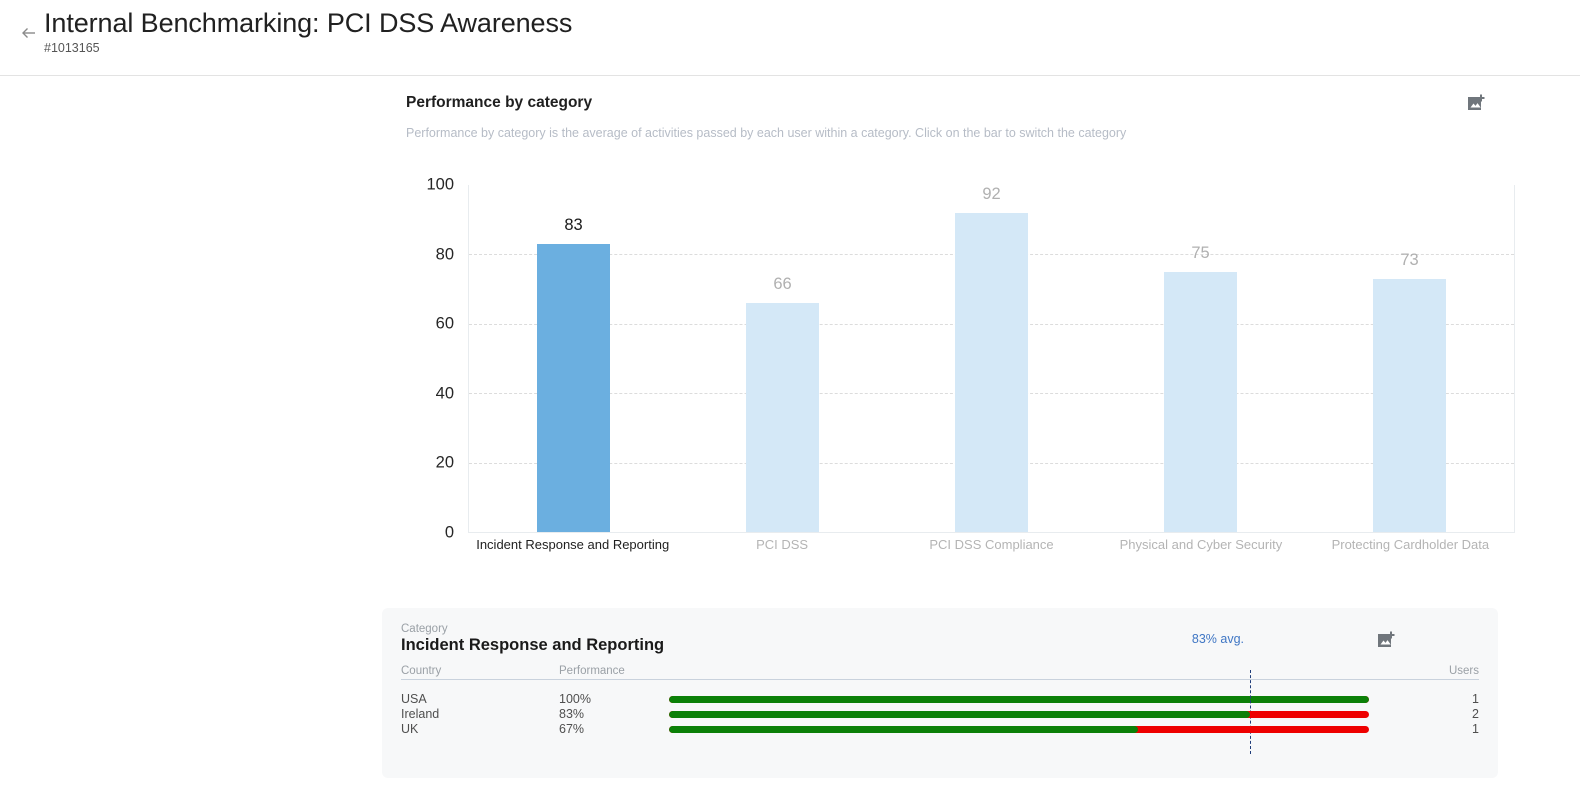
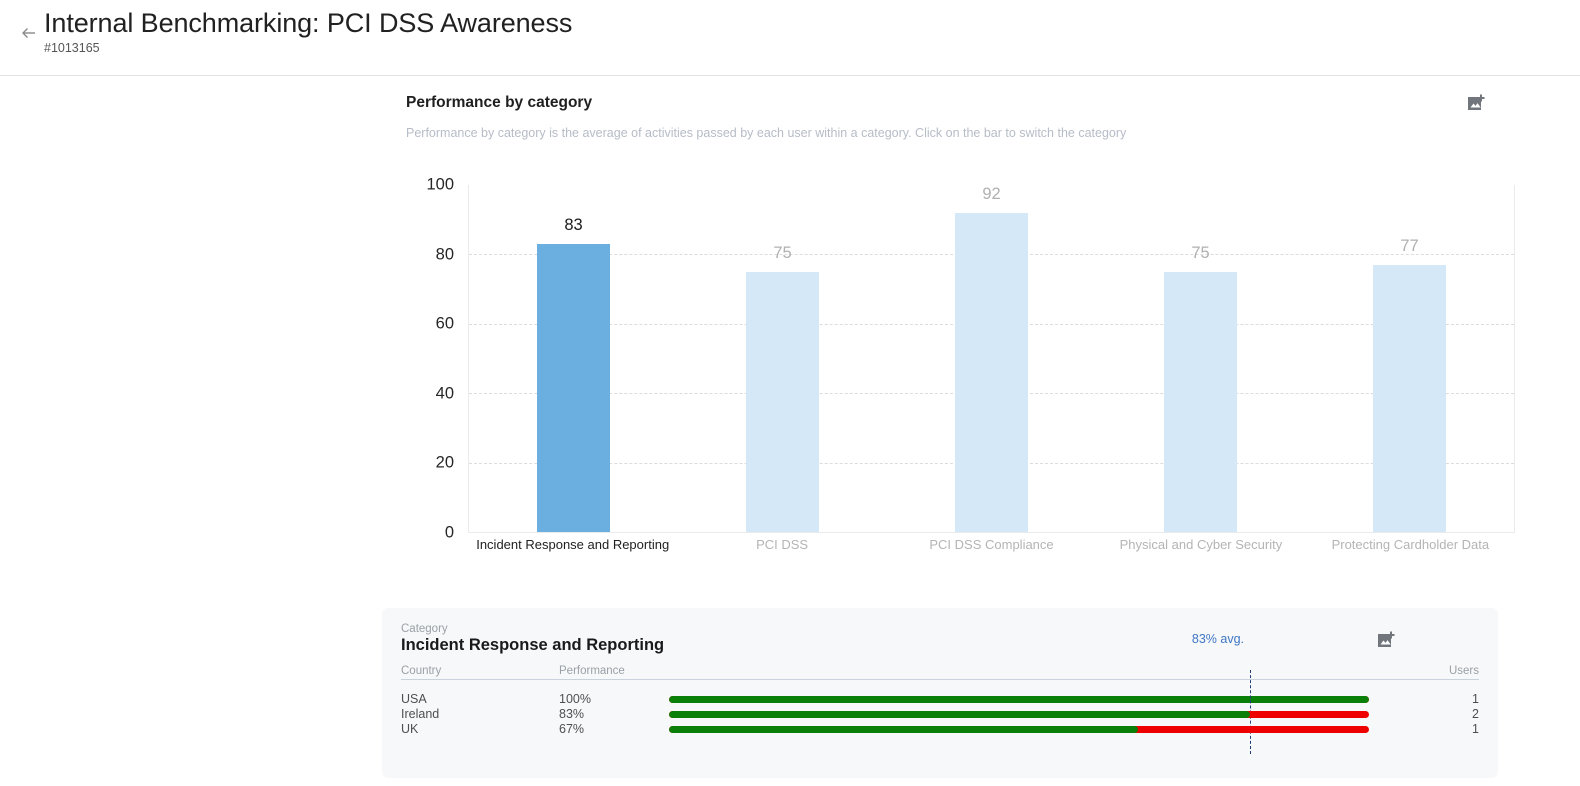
PCI DSS: 66 -> 75
Protecting Cardholder Data: 73 -> 77
